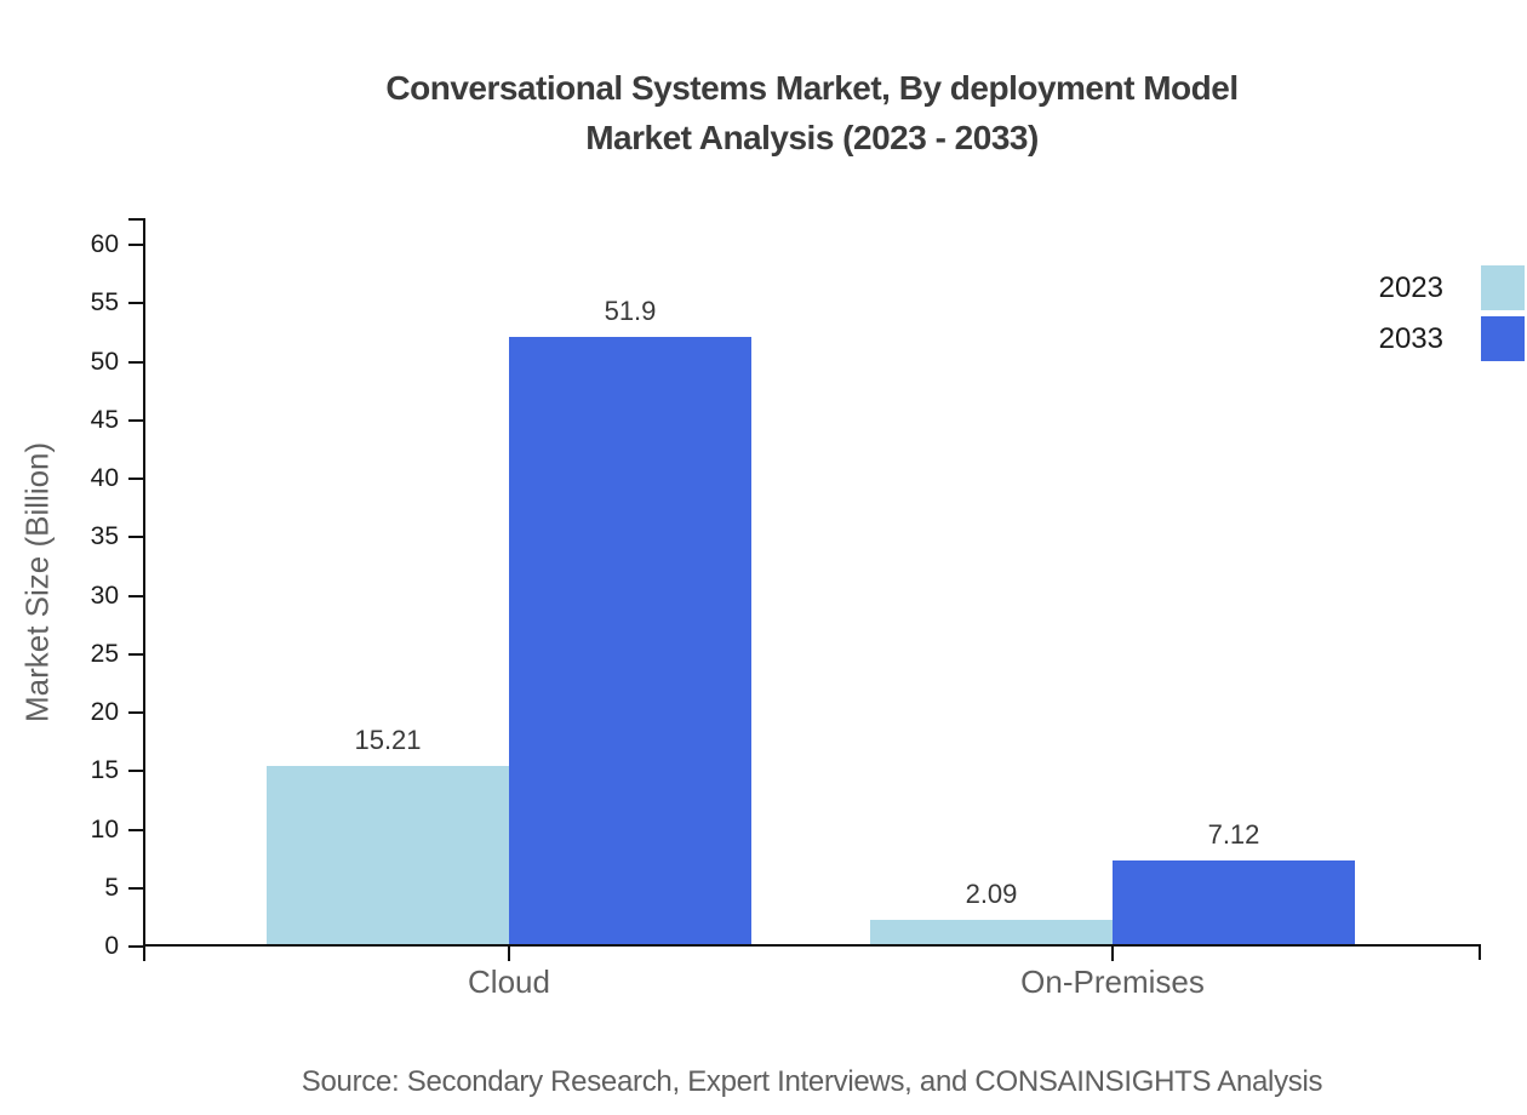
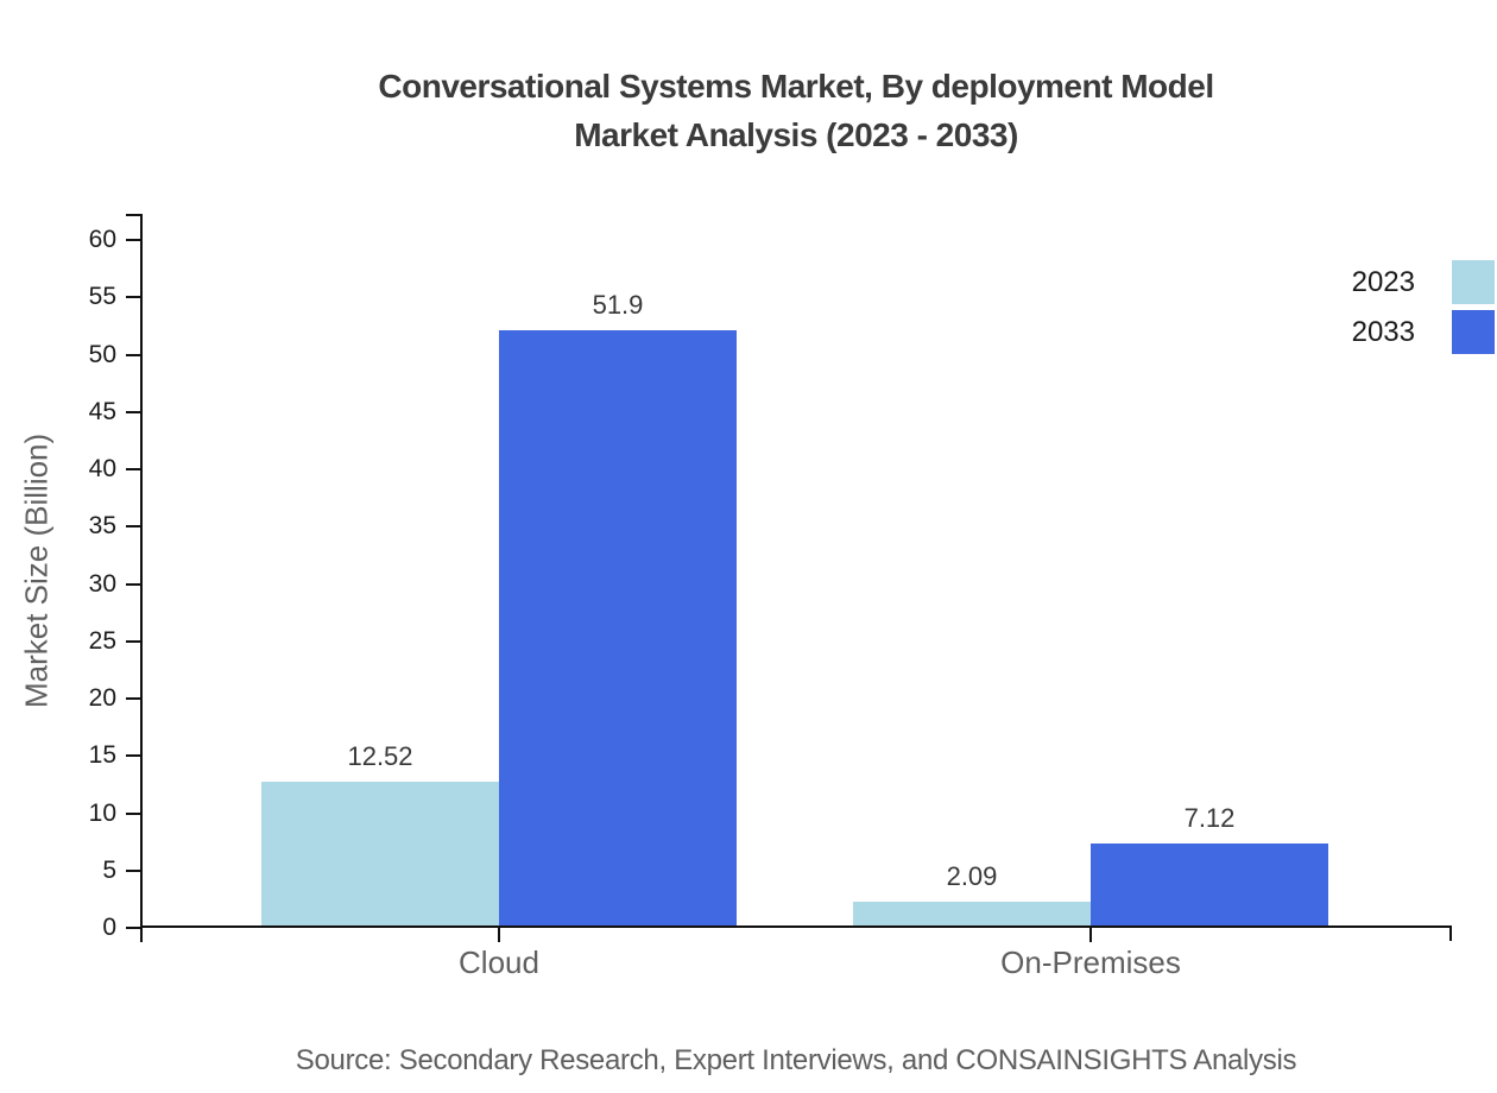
2023/Cloud: 15.21 -> 12.52
